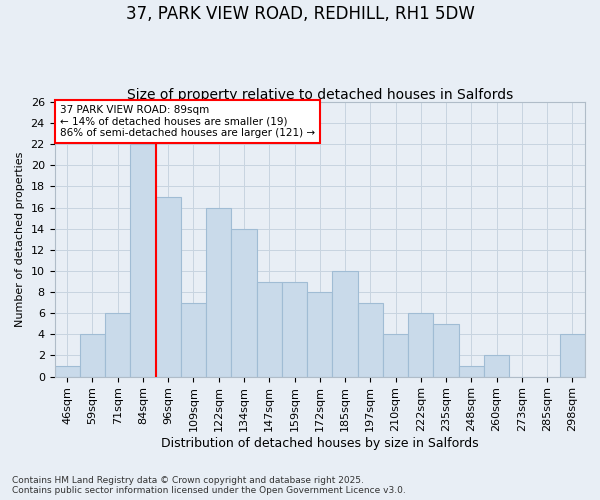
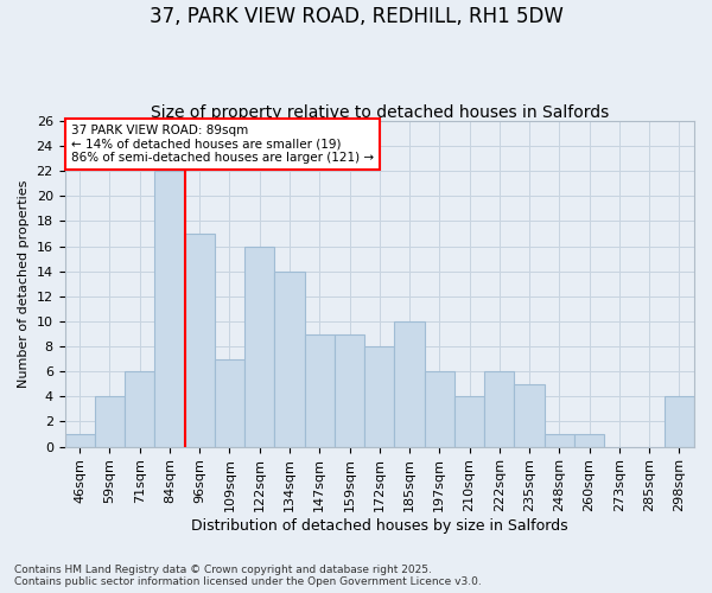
197sqm: 7 -> 6
260sqm: 2 -> 1
